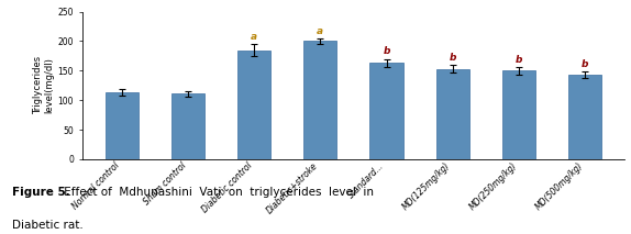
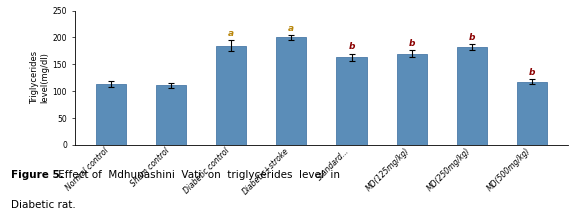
MD(125mg/kg): 153 -> 170
MD(250mg/kg): 150 -> 182
MD(500mg/kg): 143 -> 118
